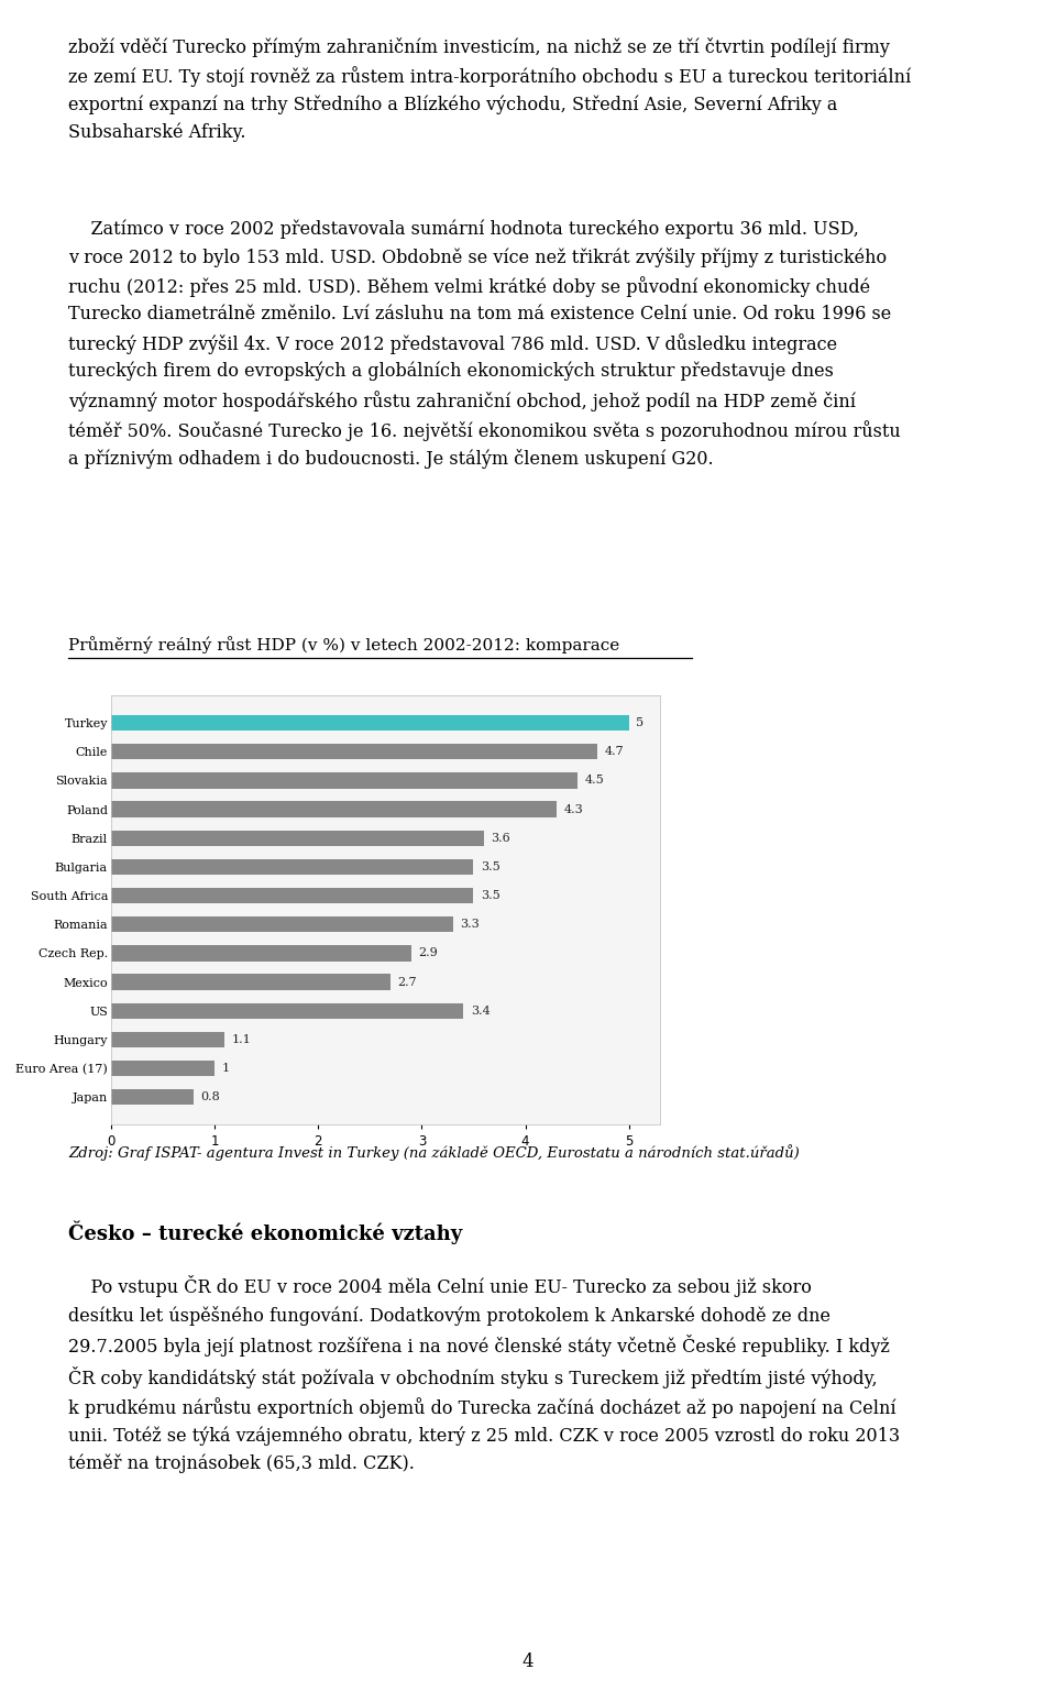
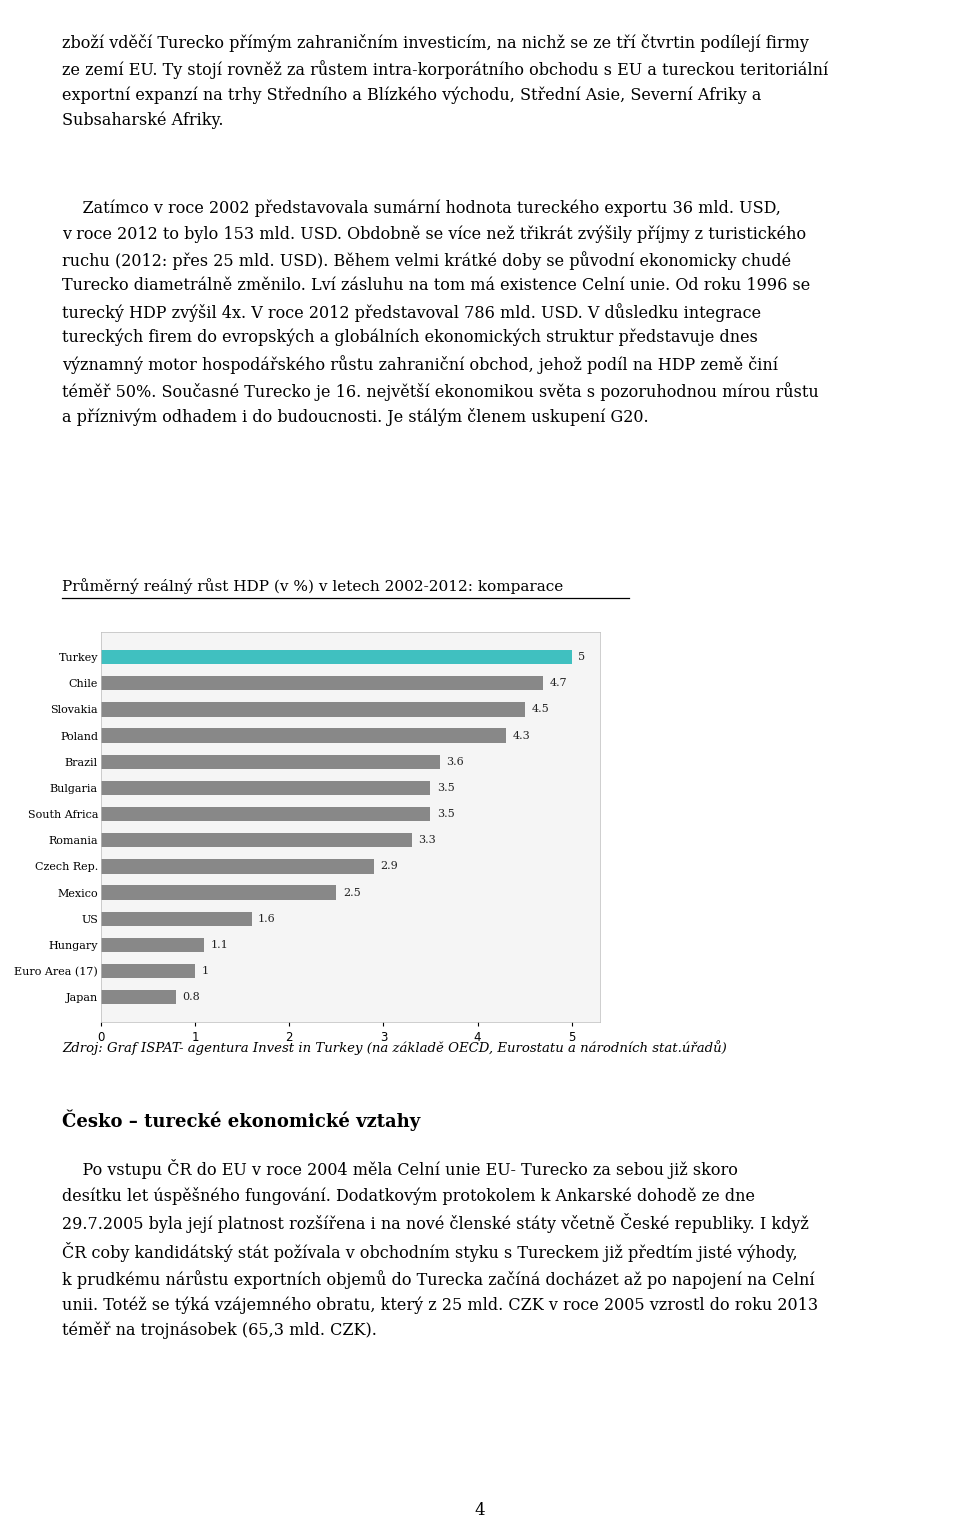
Mexico: 2.7 -> 2.5
US: 3.4 -> 1.6
